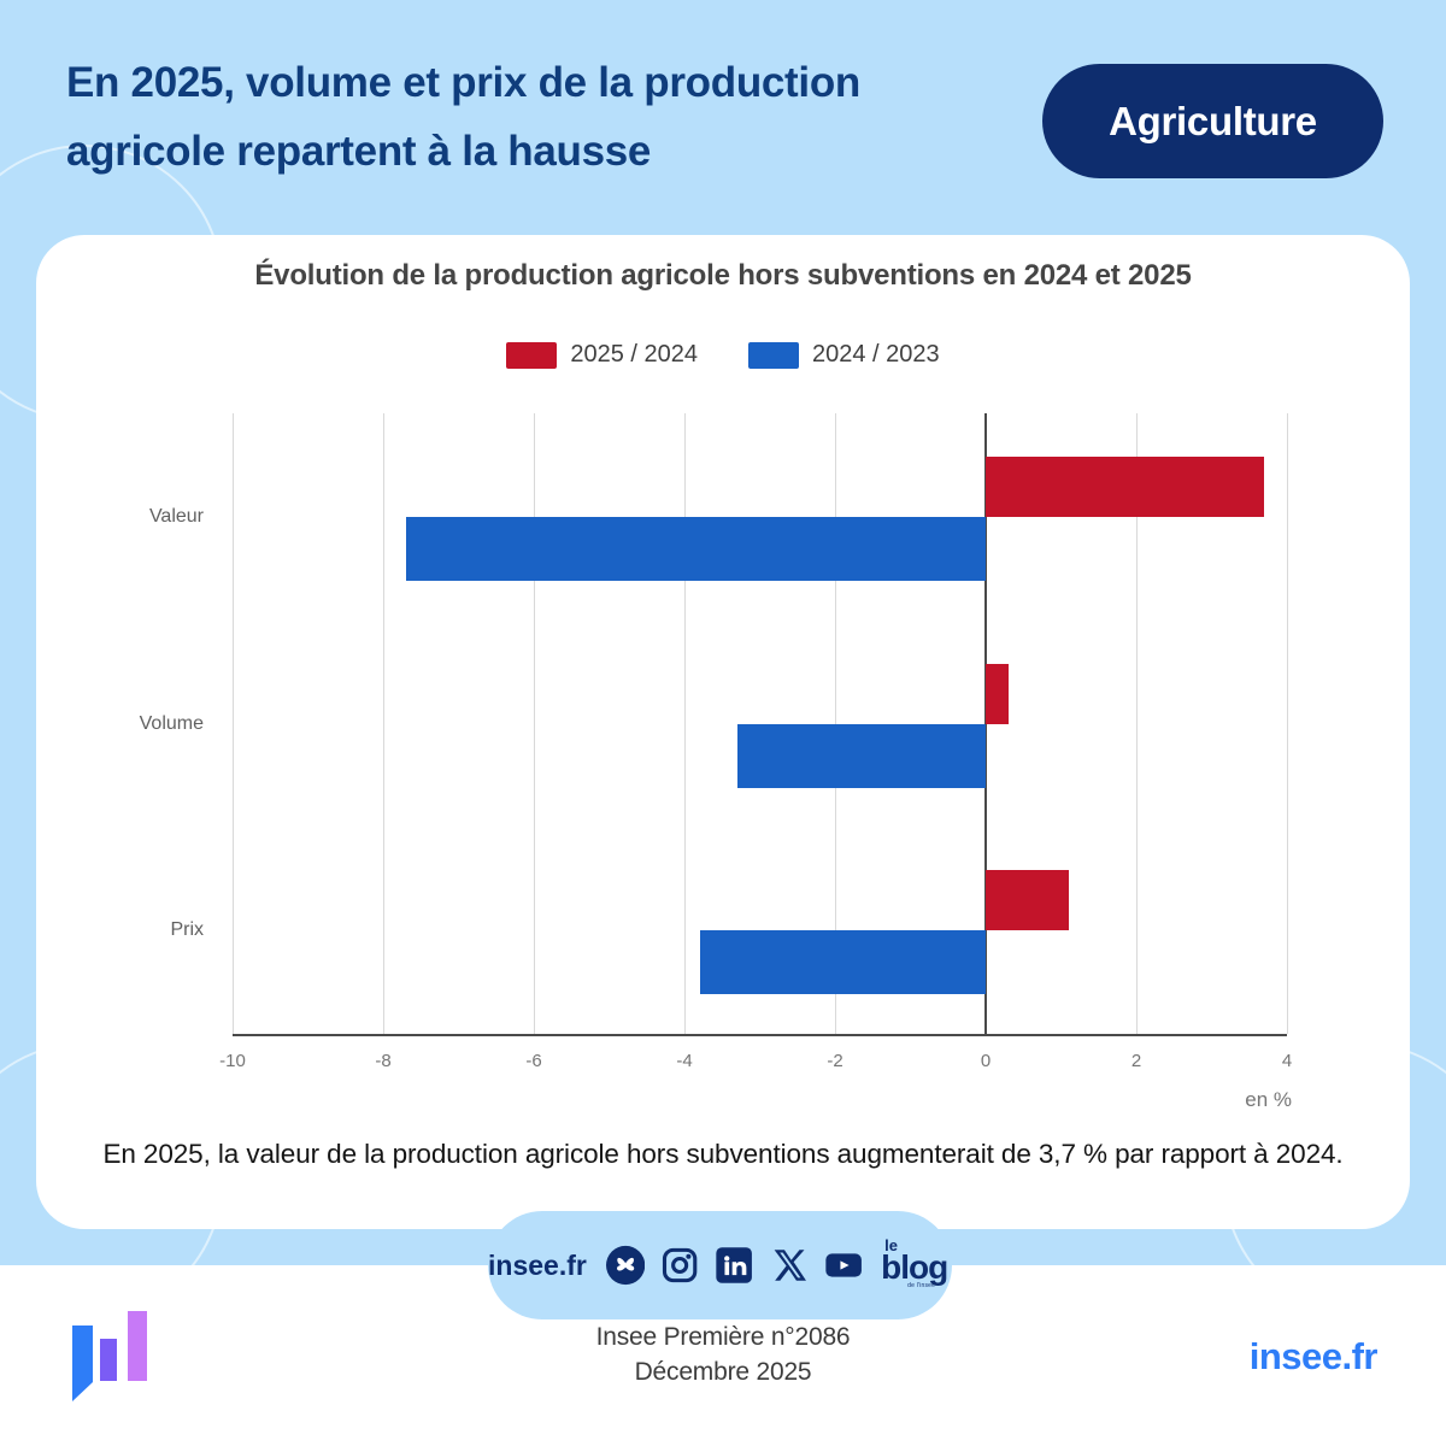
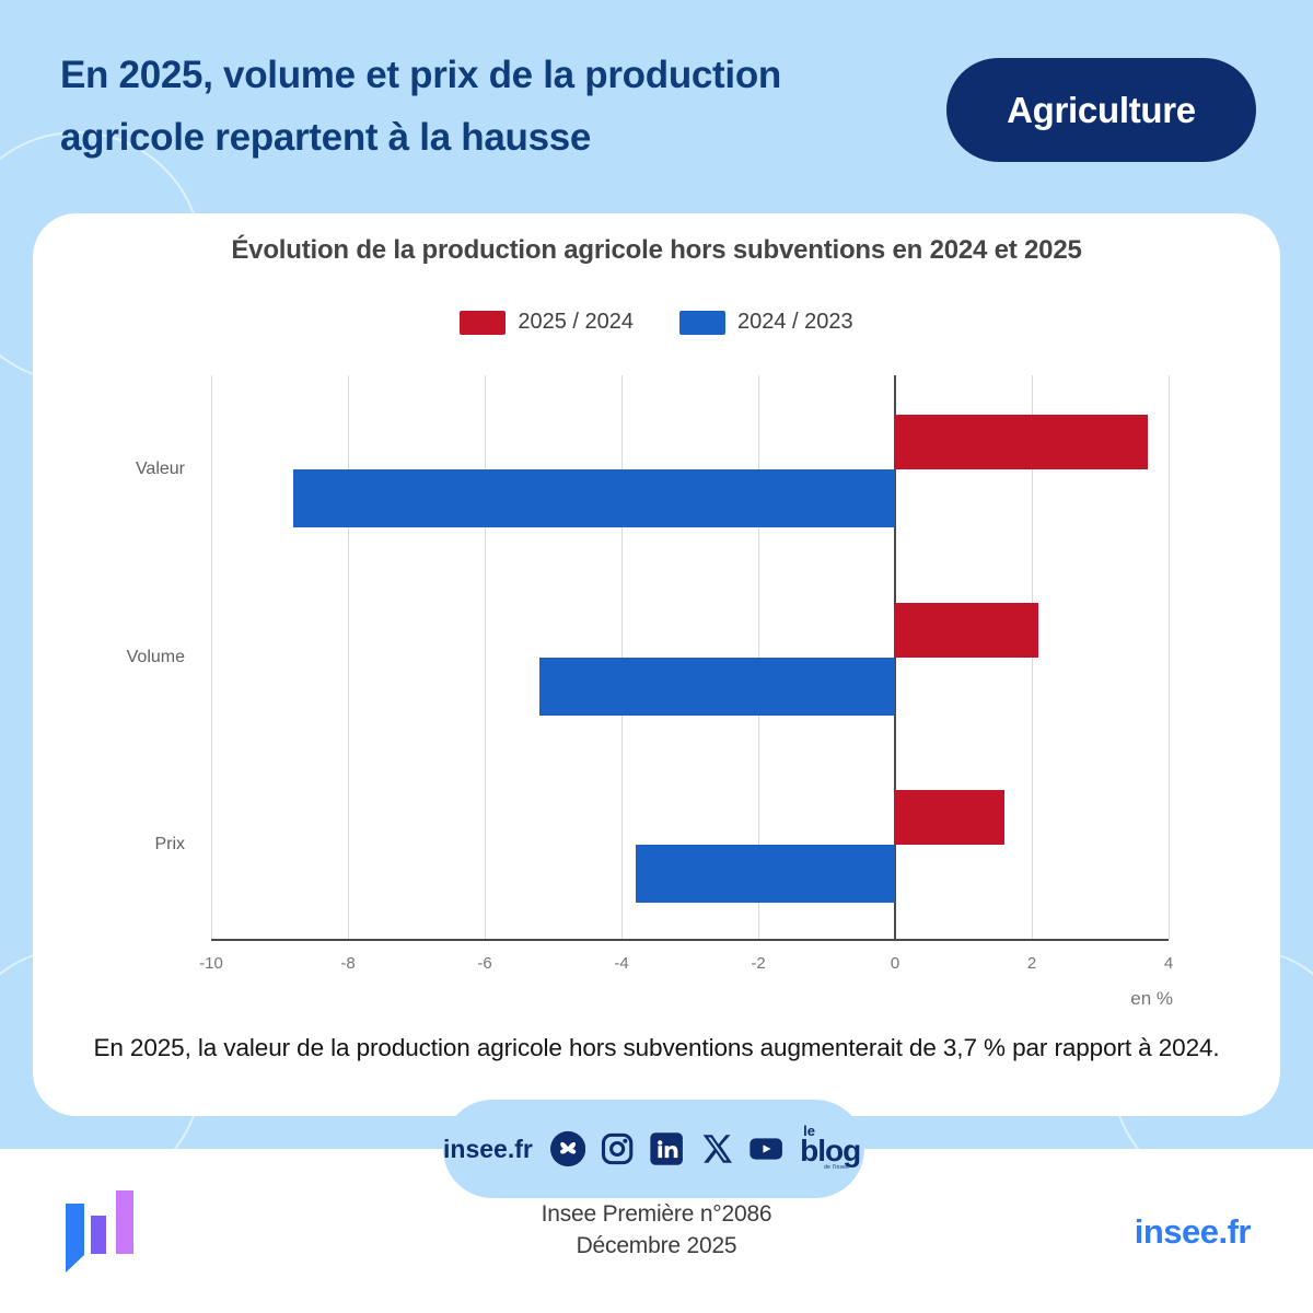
2024 / 2023/Valeur: -7.7 -> -8.8
2025 / 2024/Volume: 0.3 -> 2.1
2024 / 2023/Volume: -3.3 -> -5.2
2025 / 2024/Prix: 1.1 -> 1.6
